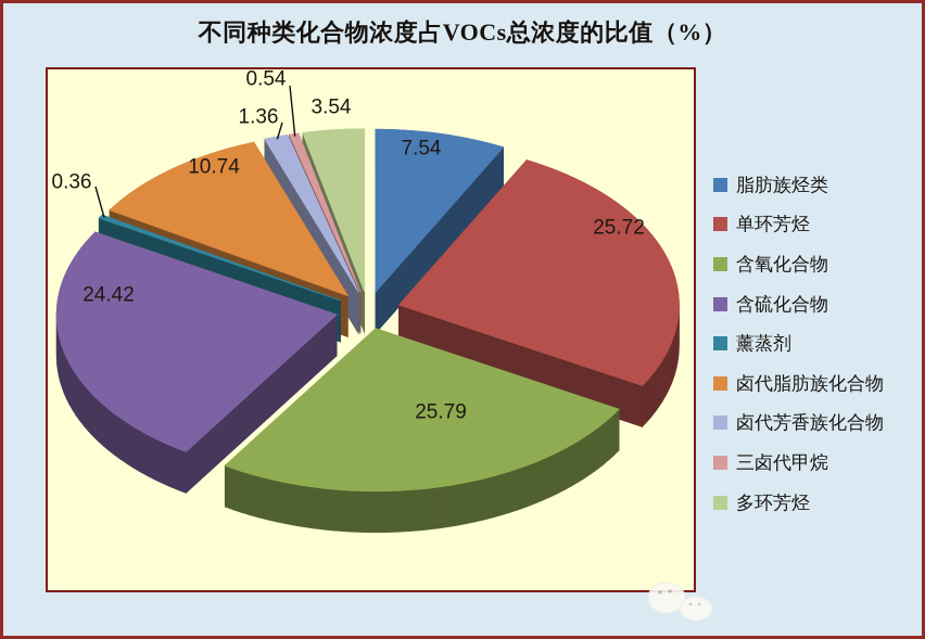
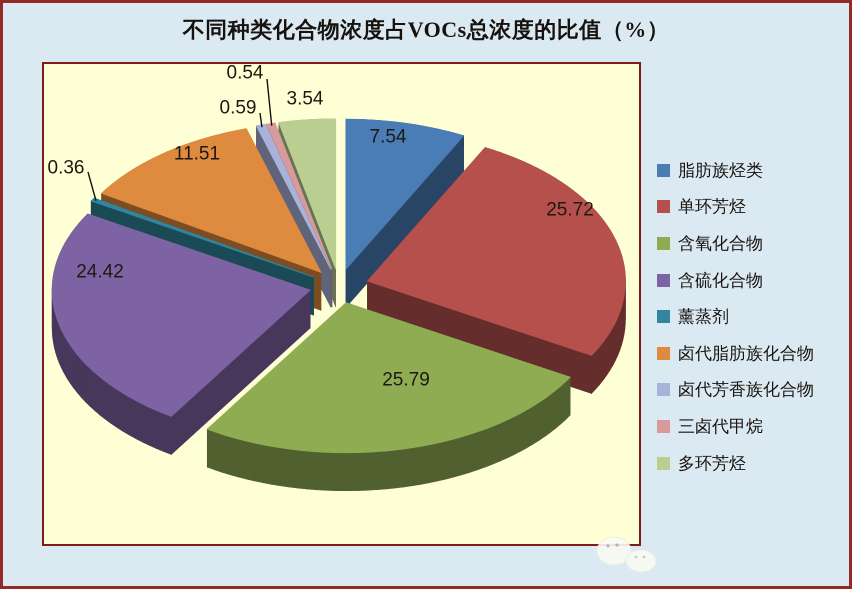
卤代脂肪族化合物: 10.74 -> 11.51
卤代芳香族化合物: 1.36 -> 0.59
